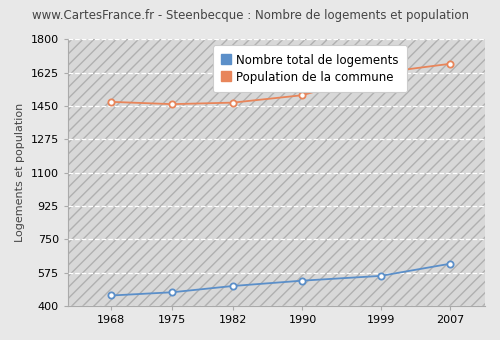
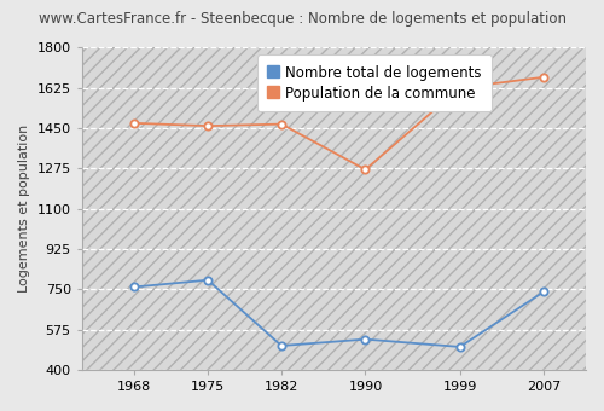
Nombre total de logements/1968: 460 -> 760
Nombre total de logements/1975: 470 -> 790
Population de la commune/1990: 1510 -> 1270
Nombre total de logements/1999: 560 -> 500
Nombre total de logements/2007: 620 -> 740
